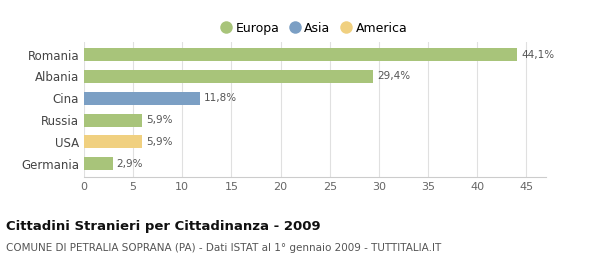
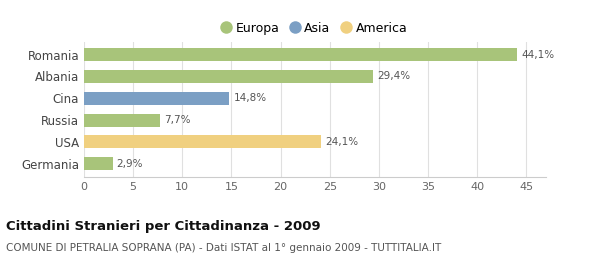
Cina: 11,8% -> 14,8%
Russia: 5,9% -> 7,7%
USA: 5,9% -> 24,1%
